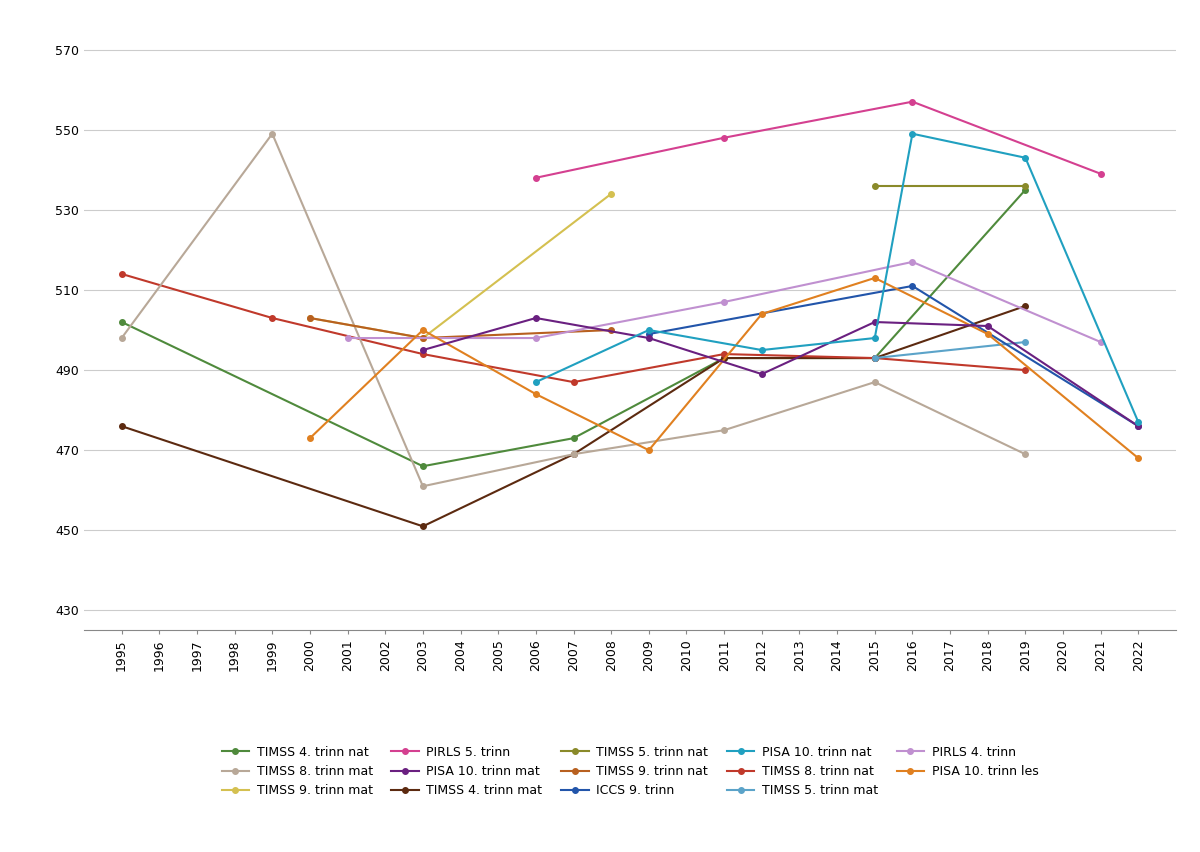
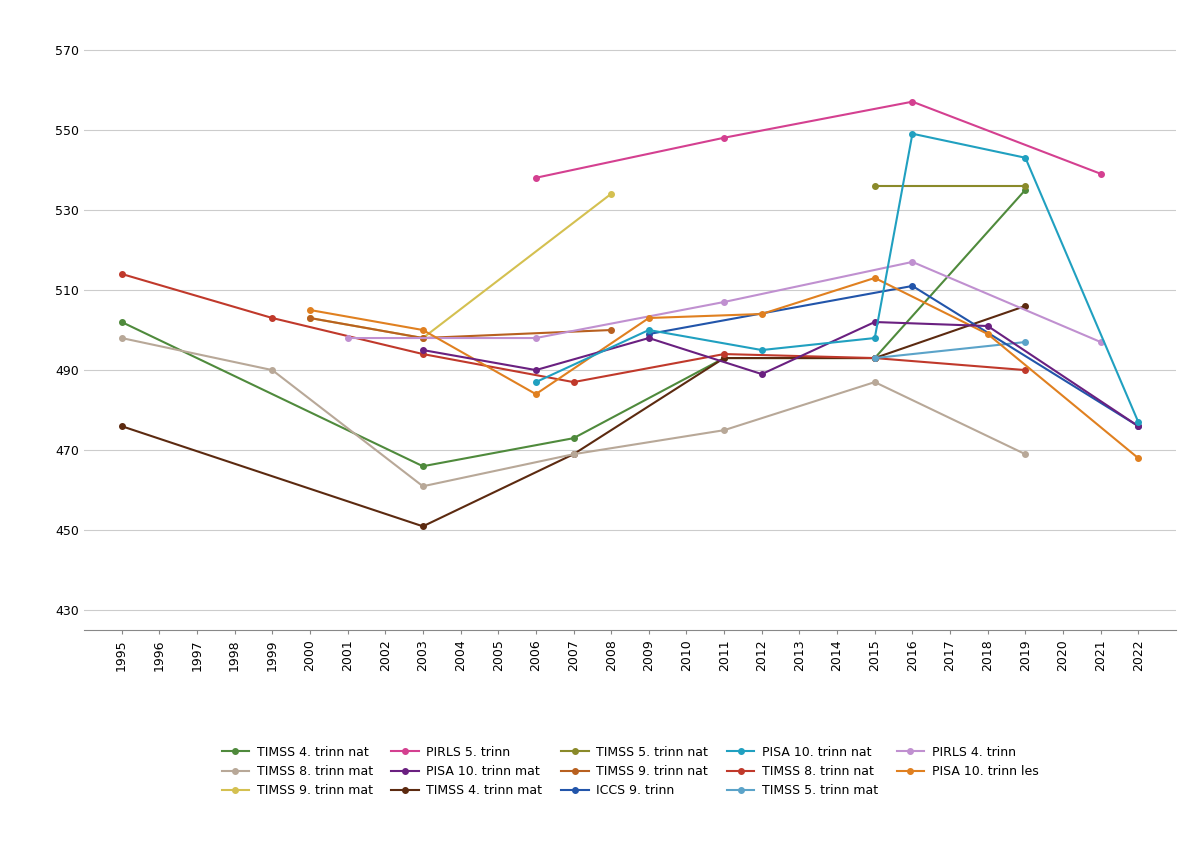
TIMSS 8. trinn mat/1999: 549 -> 490
PISA 10. trinn les/2000: 473 -> 505
PISA 10. trinn mat/2006: 503 -> 490
PISA 10. trinn les/2009: 470 -> 503
